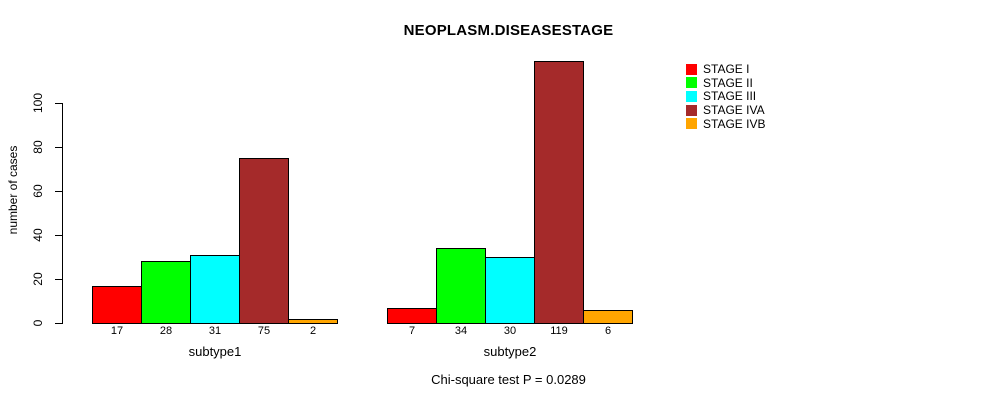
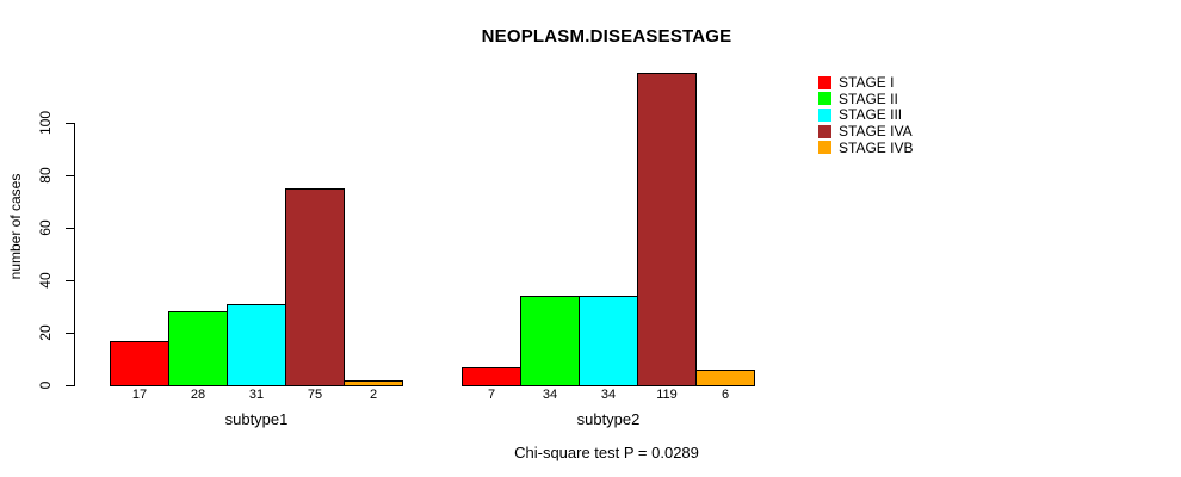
STAGE III/subtype2: 30 -> 34
